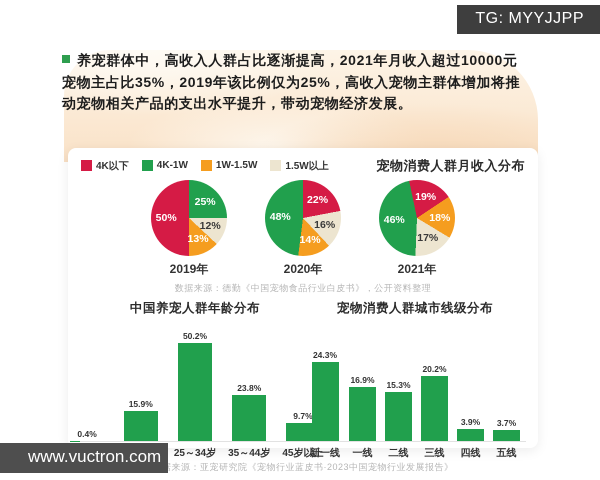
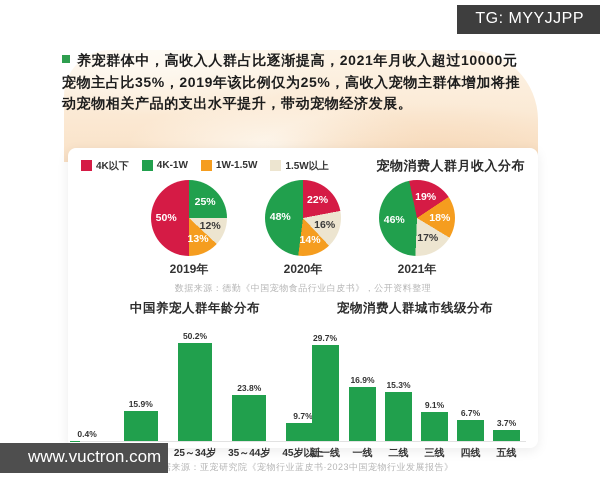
宠物消费人群城市线级分布/新一线: 24.3% -> 29.7%
宠物消费人群城市线级分布/三线: 20.2% -> 9.1%
宠物消费人群城市线级分布/四线: 3.9% -> 6.7%
